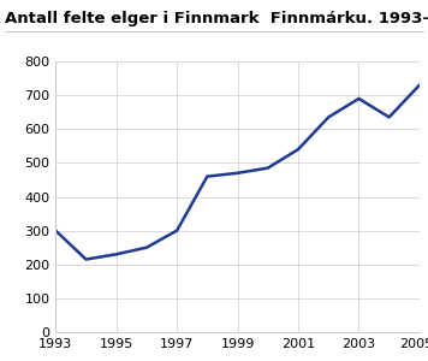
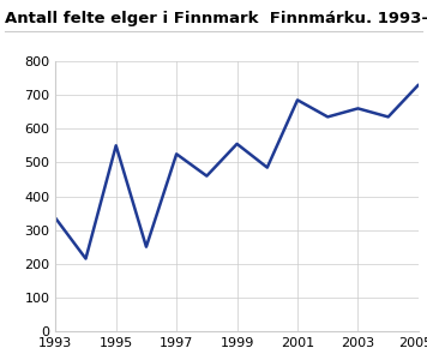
1993: 300 -> 335
1995: 230 -> 550
1997: 300 -> 525
1999: 470 -> 555
2001: 540 -> 685
2003: 690 -> 660
